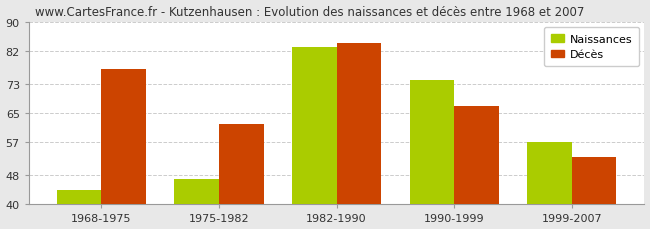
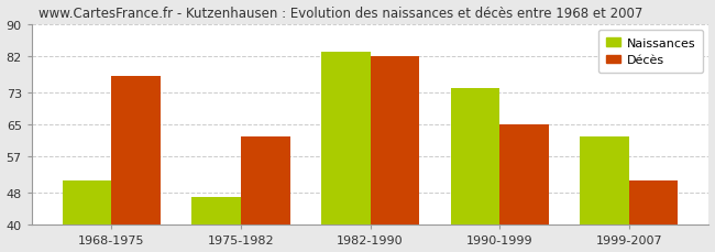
Naissances/1968-1975: 44 -> 51
Décès/1982-1990: 84 -> 82
Décès/1990-1999: 67 -> 65
Naissances/1999-2007: 57 -> 62
Décès/1999-2007: 53 -> 51
